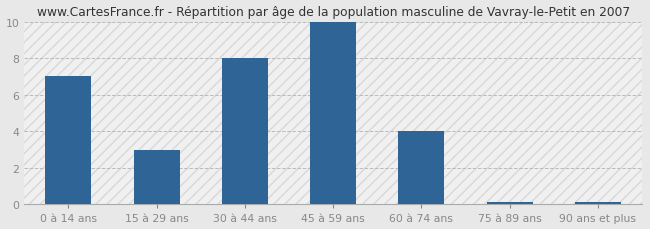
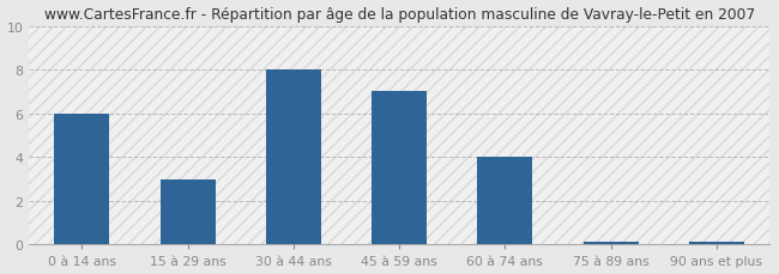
0 à 14 ans: 7.0 -> 6.0
45 à 59 ans: 10.0 -> 7.0
